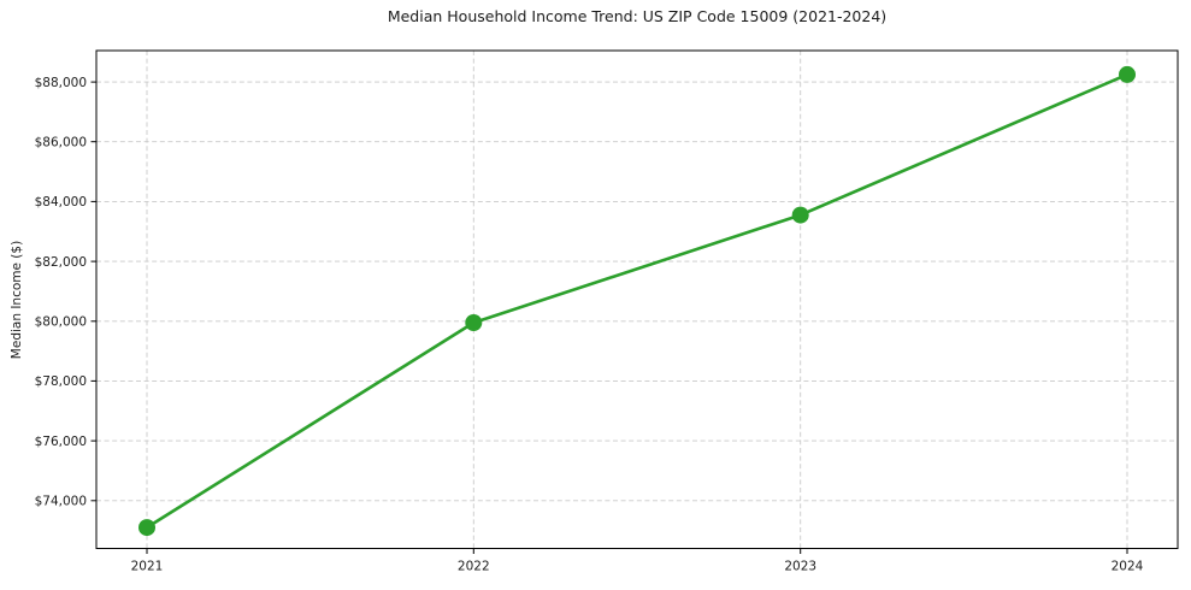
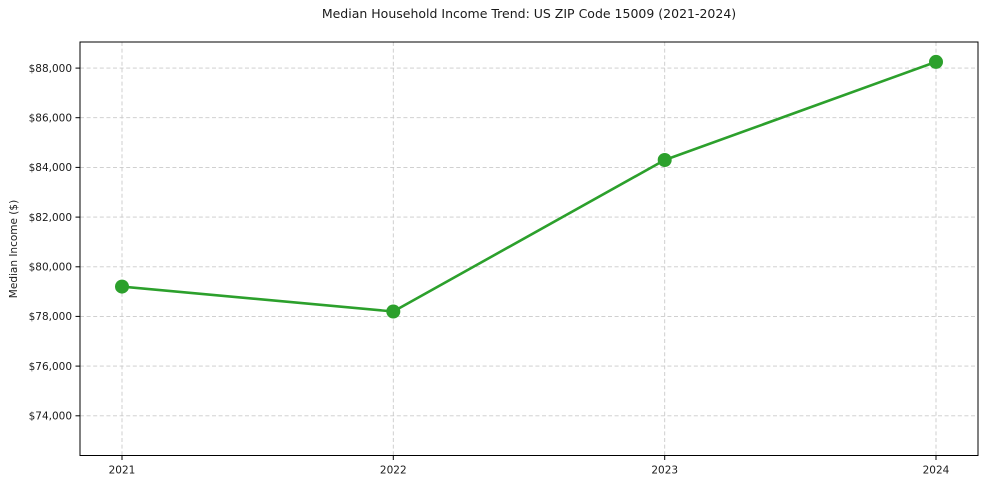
2021: $73100 -> $79200
2022: $80000 -> $78200
2023: $83600 -> $84300
